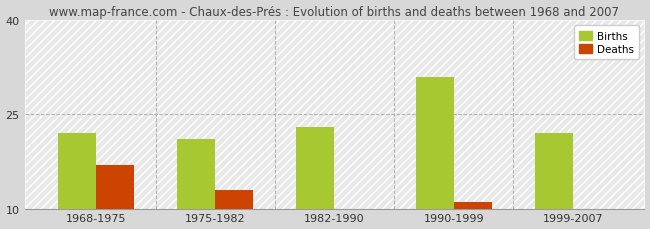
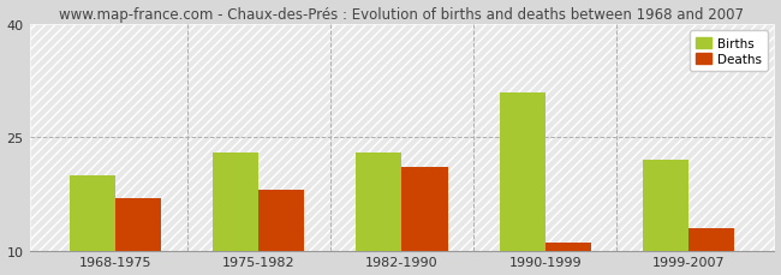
Births/1968-1975: 22 -> 20
Births/1975-1982: 21 -> 23
Deaths/1975-1982: 13 -> 18
Deaths/1982-1990: 10 -> 21
Deaths/1999-2007: 10 -> 13
